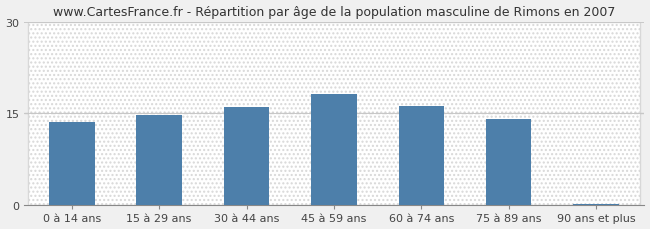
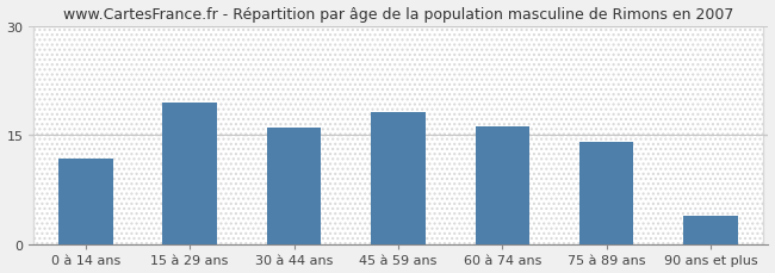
0 à 14 ans: 13.6 -> 11.8
15 à 29 ans: 14.8 -> 19.4
90 ans et plus: 0.2 -> 4.0
